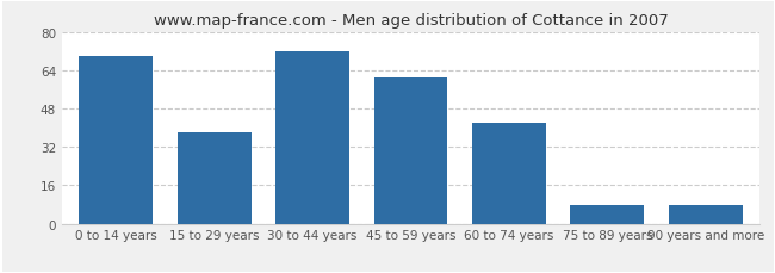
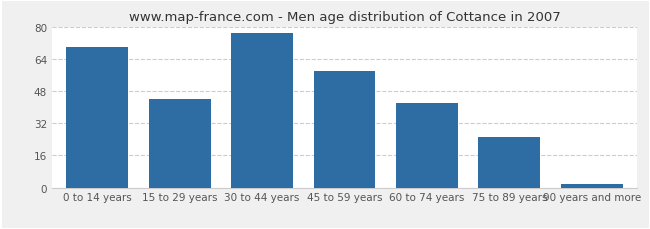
15 to 29 years: 38 -> 44
30 to 44 years: 72 -> 77
45 to 59 years: 61 -> 58
75 to 89 years: 8 -> 25
90 years and more: 8 -> 2
